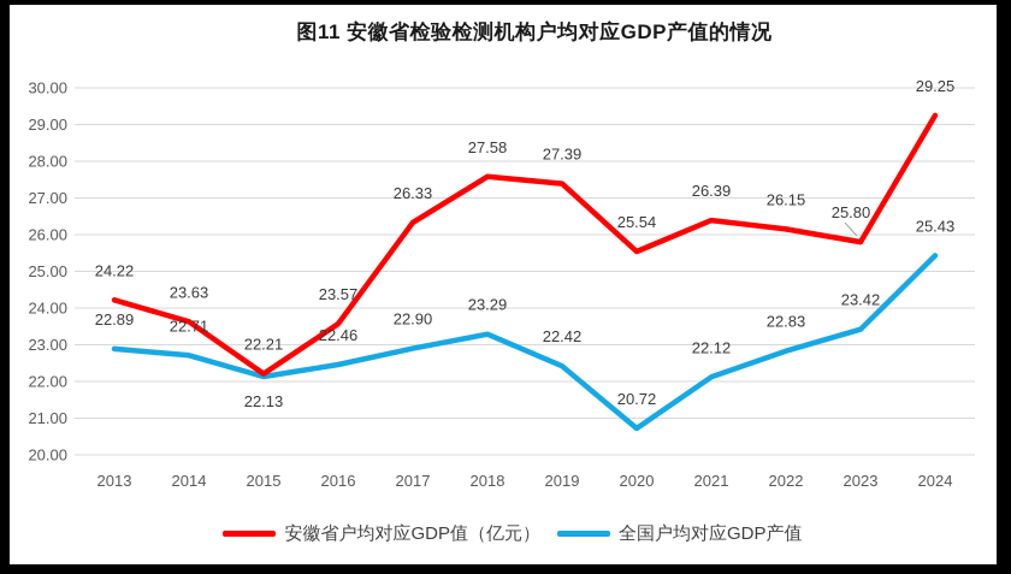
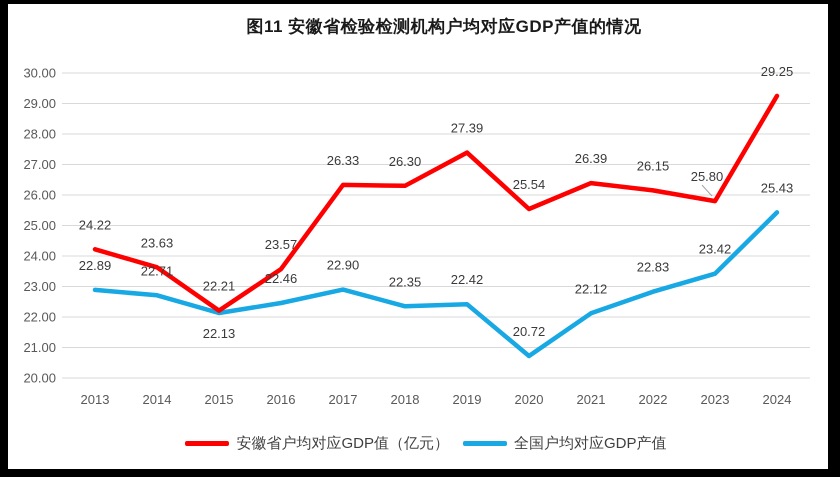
安徽省户均对应GDP值（亿元）/2018: 27.58 -> 26.30
全国户均对应GDP产值/2018: 23.29 -> 22.35
